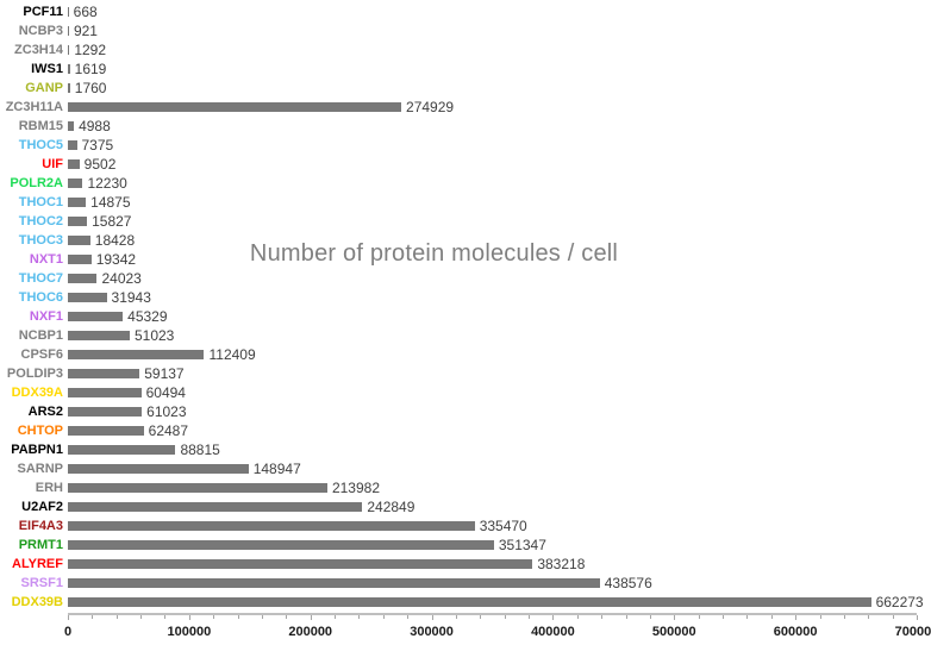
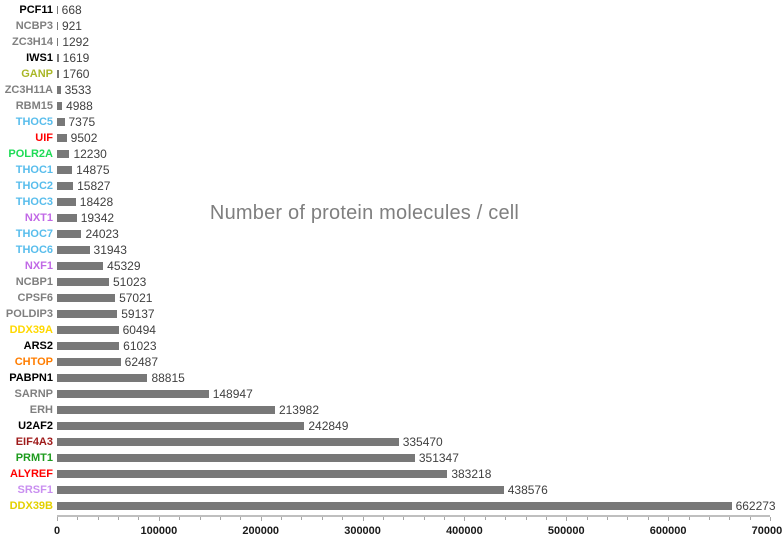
ZC3H11A: 274929 -> 3533
CPSF6: 112409 -> 57021
